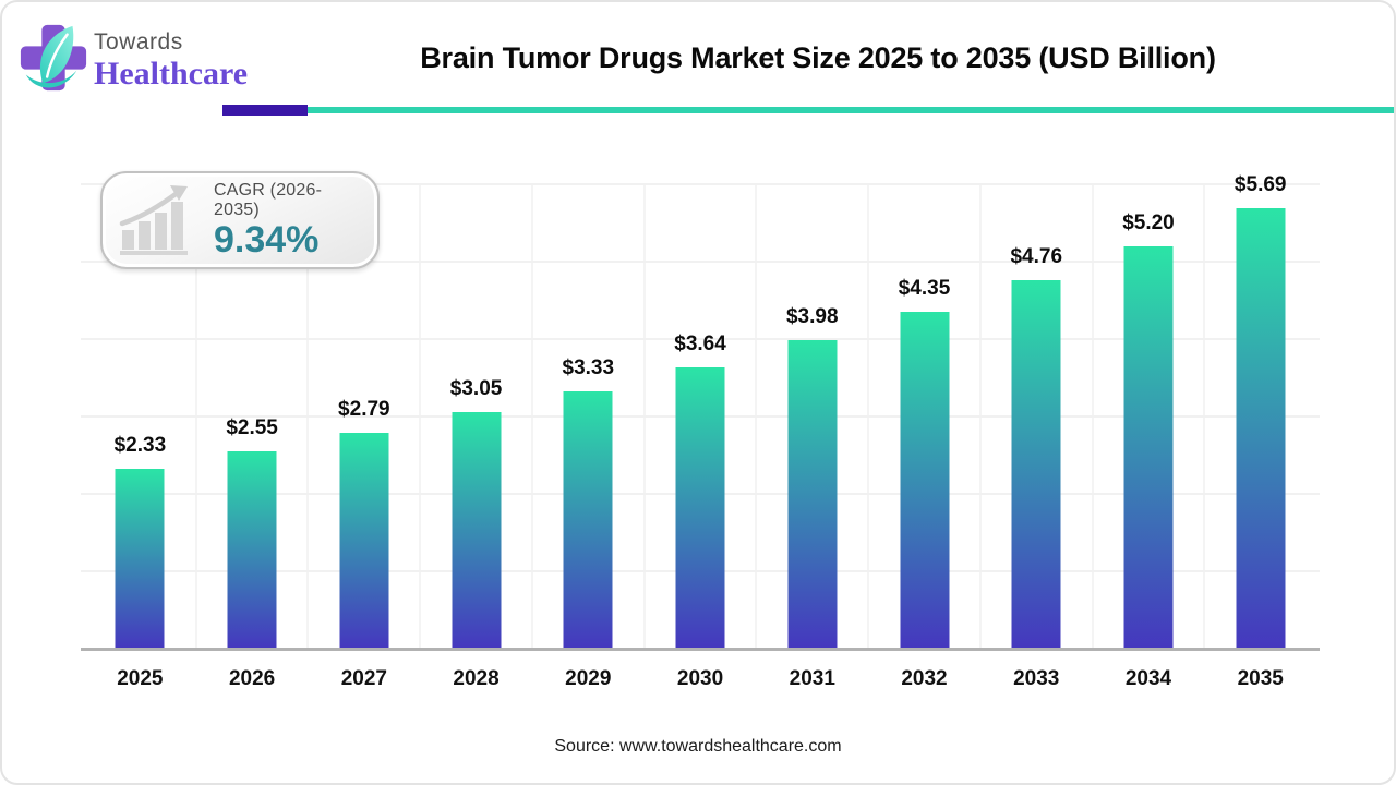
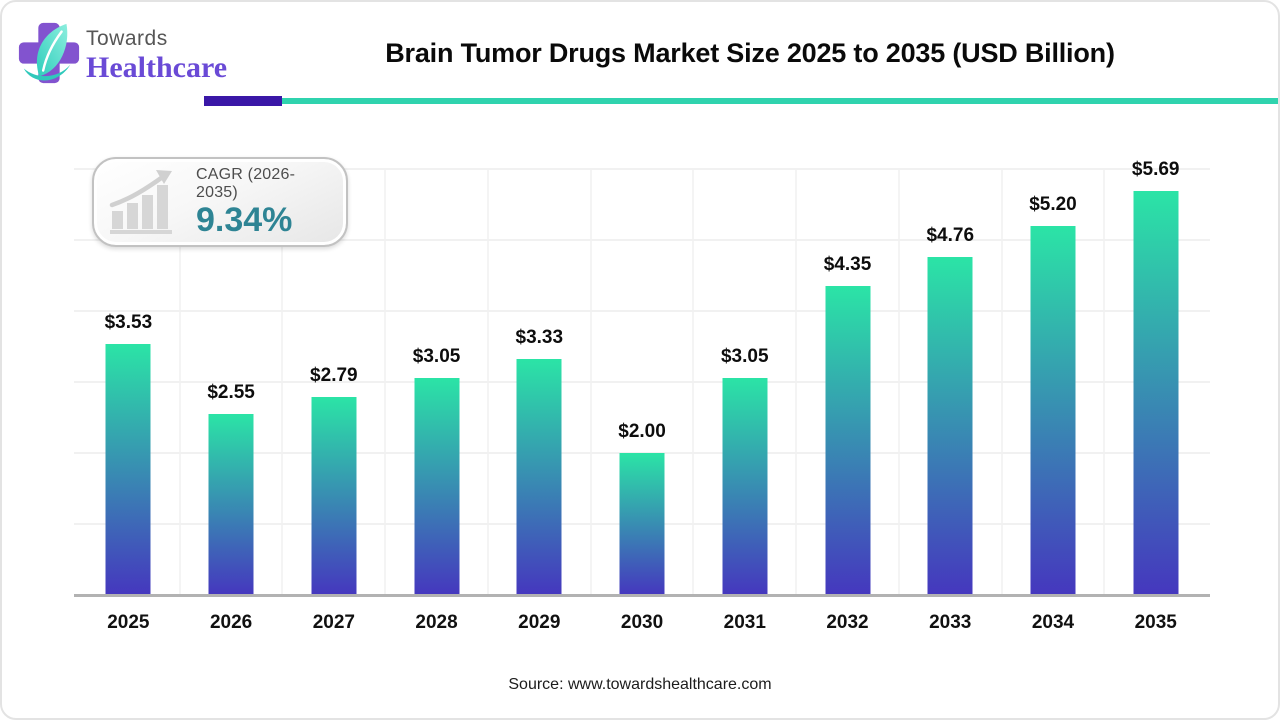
2025: $2.33 -> $3.53
2030: $3.64 -> $2.00
2031: $3.98 -> $3.05
